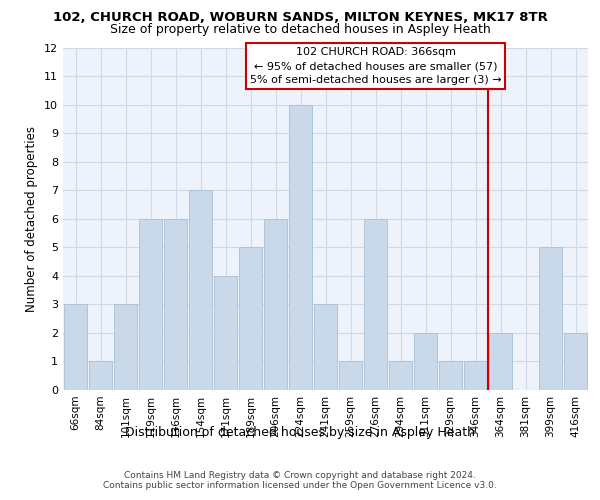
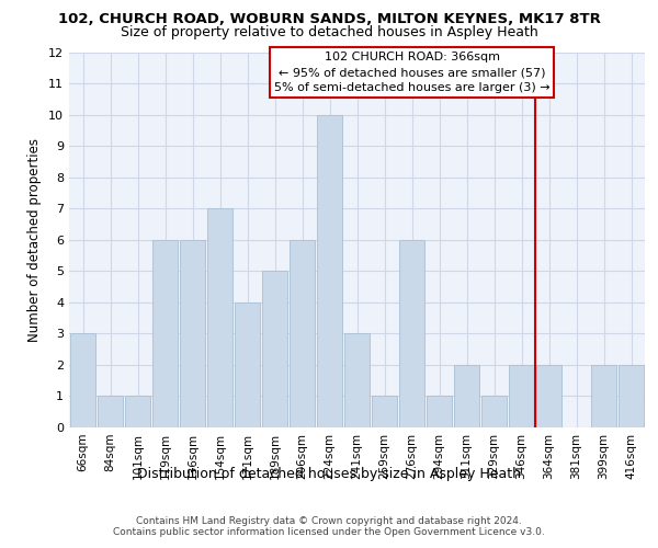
101sqm: 3 -> 1
346sqm: 1 -> 2
399sqm: 5 -> 2
